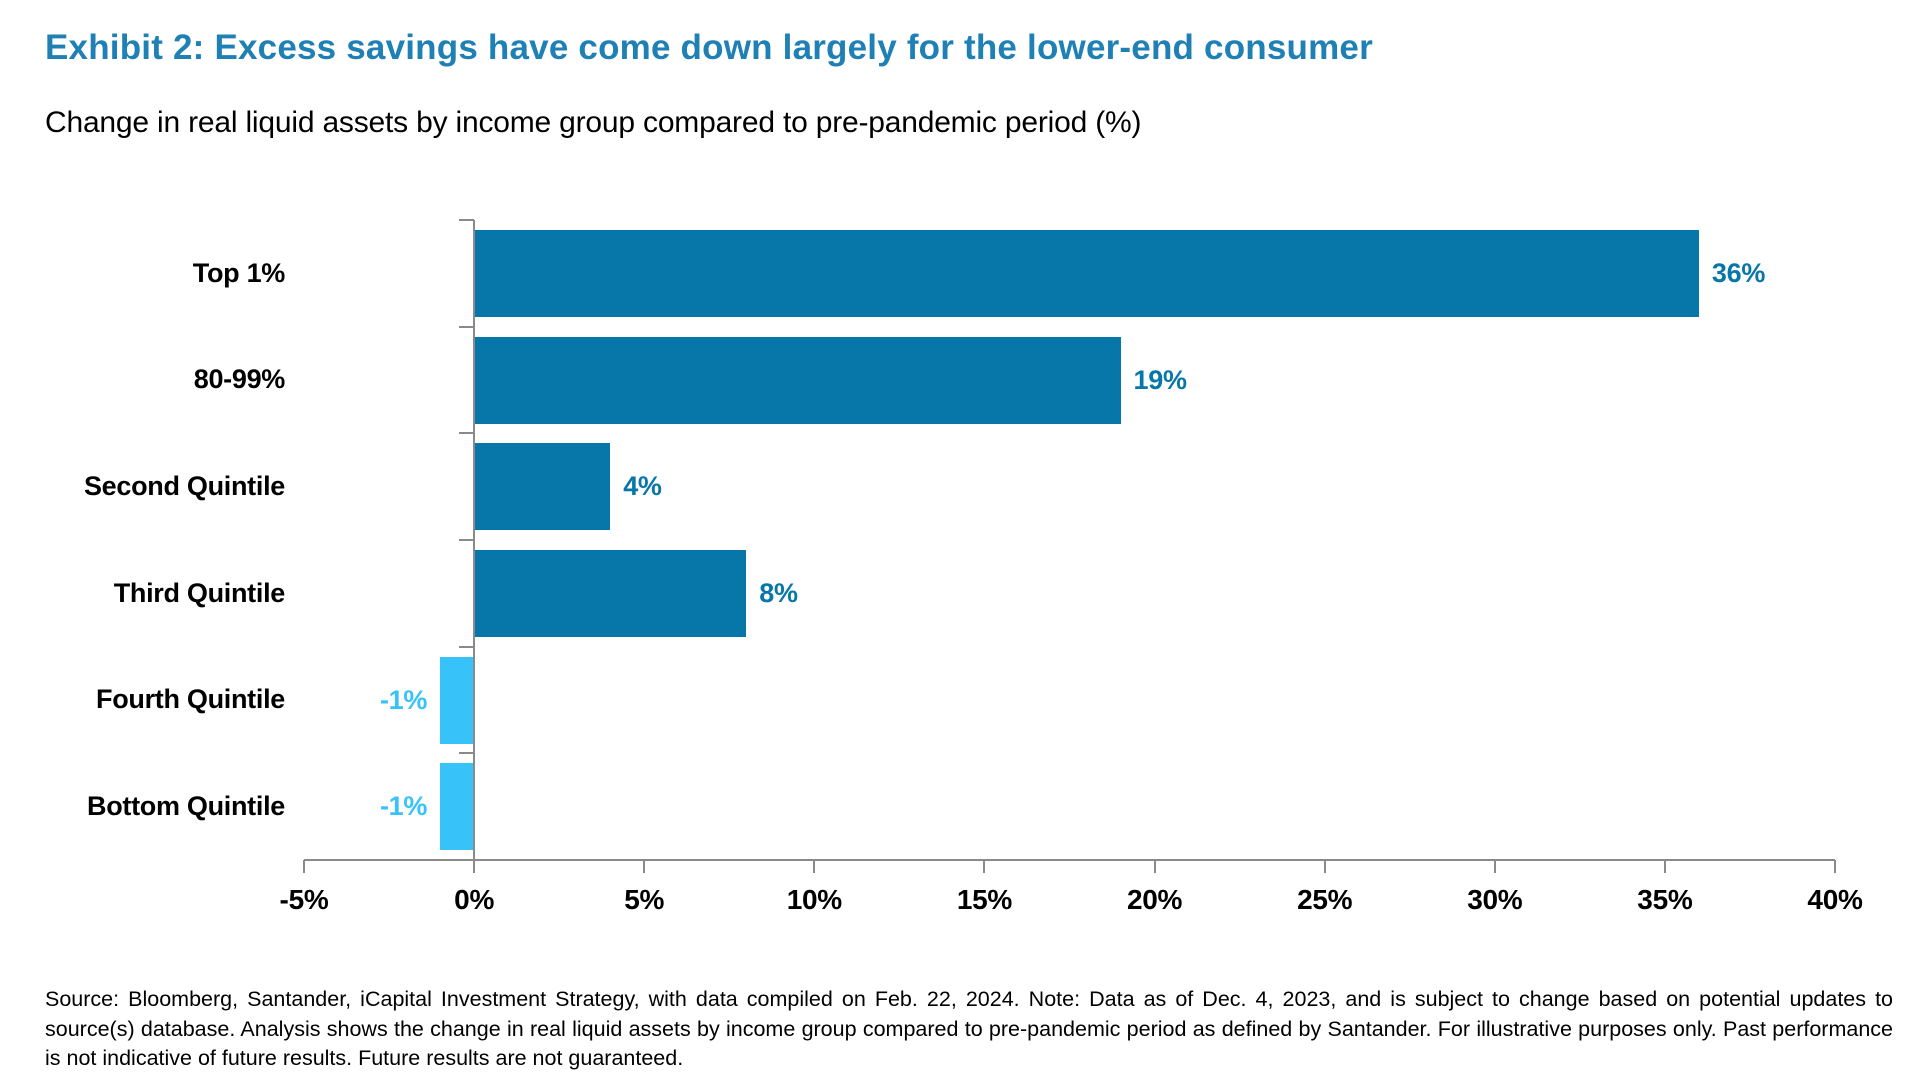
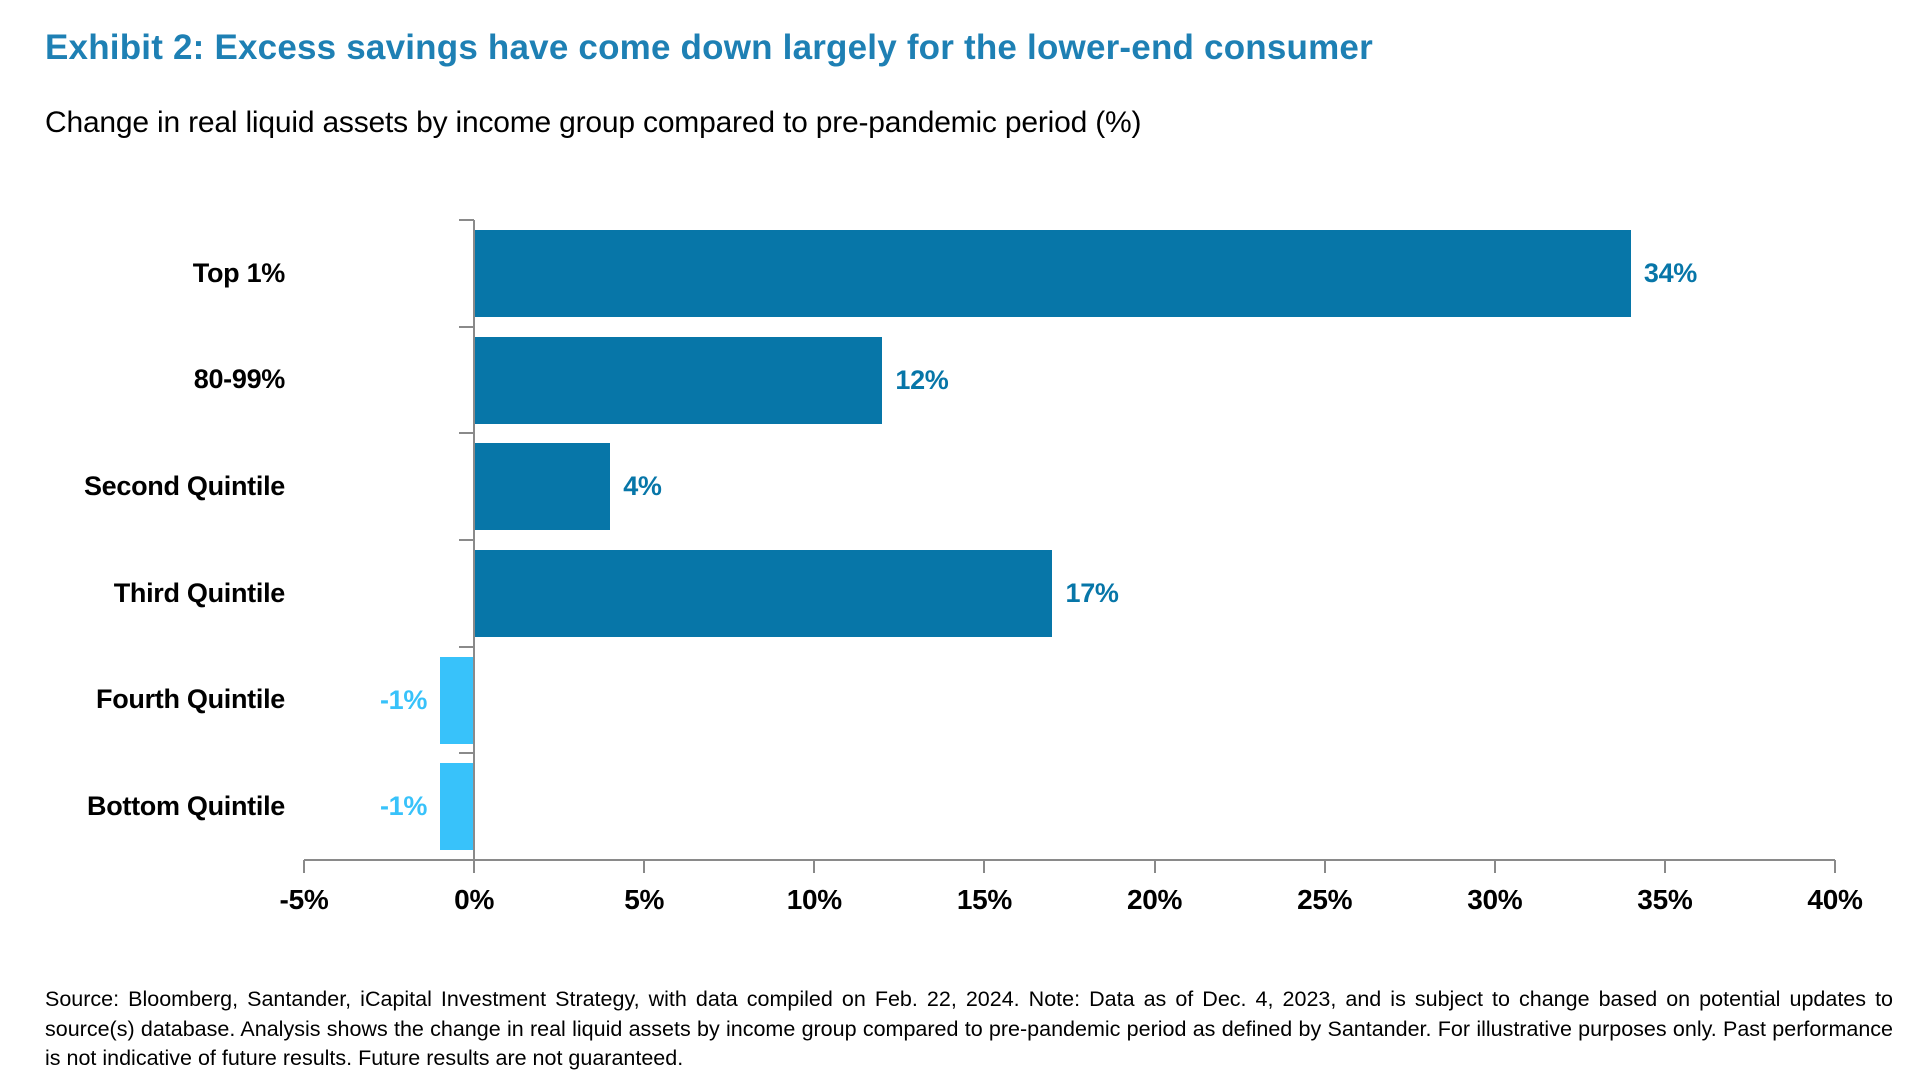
Top 1%: 36% -> 34%
80-99%: 19% -> 12%
Third Quintile: 8% -> 17%
